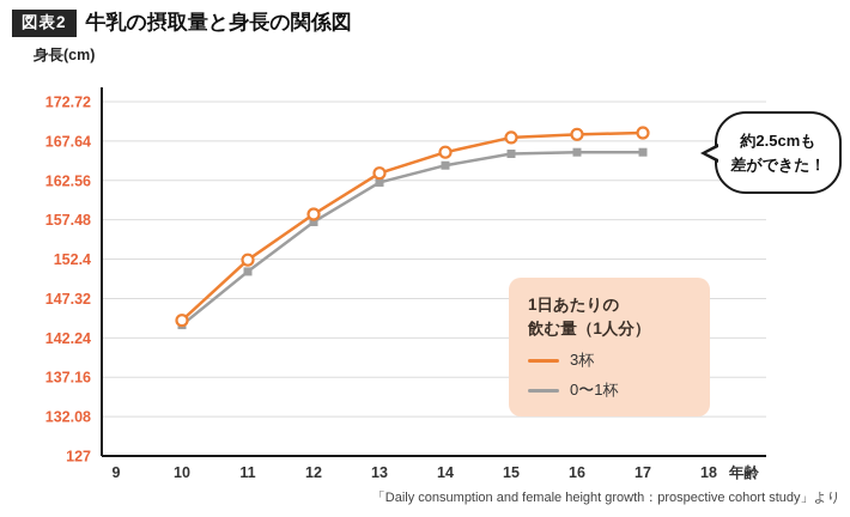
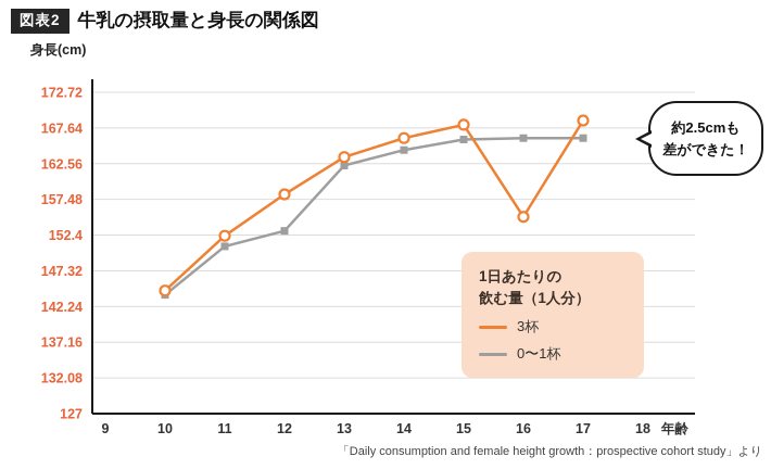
0〜1杯/12: 157 -> 153
3杯/16: 168 -> 155
